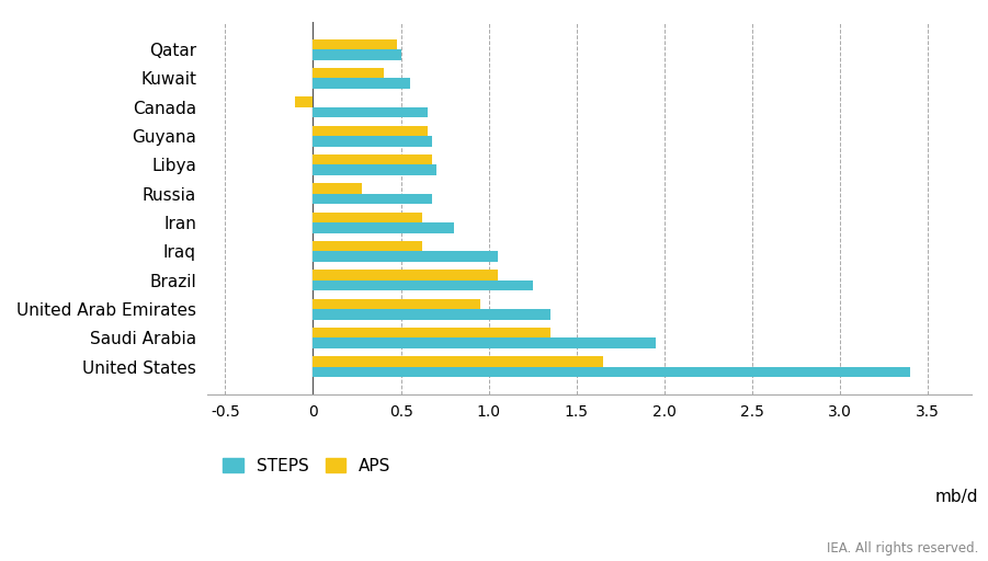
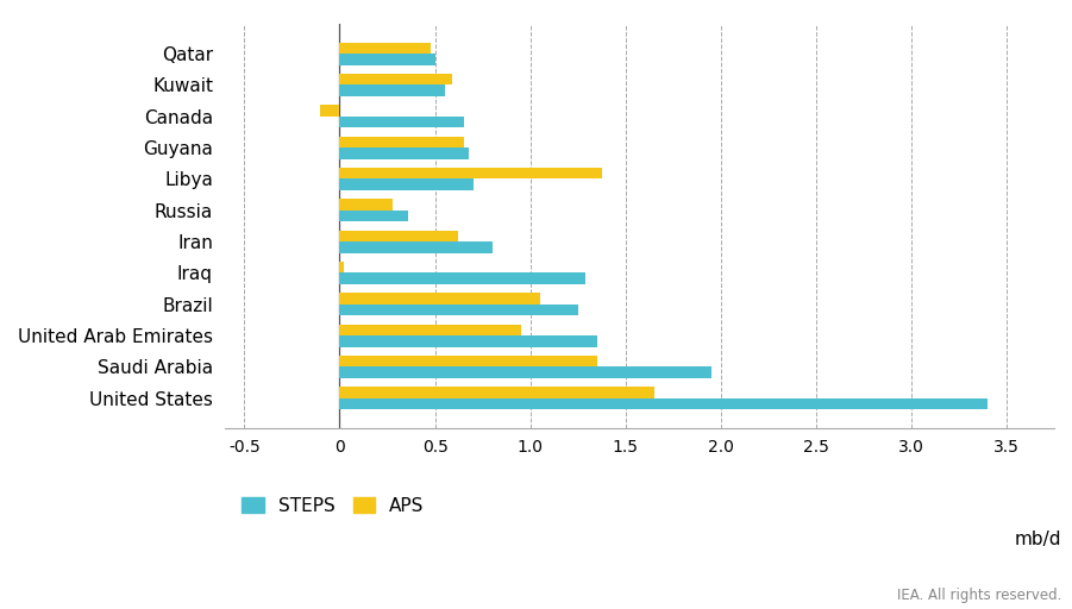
APS/Kuwait: 0.40 -> 0.59
APS/Libya: 0.68 -> 1.38
STEPS/Russia: 0.68 -> 0.36
APS/Iraq: 0.62 -> 0.02
STEPS/Iraq: 1.05 -> 1.29
